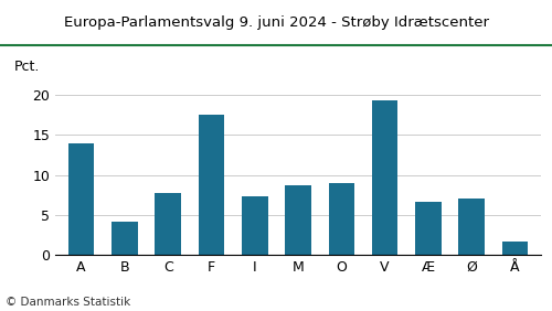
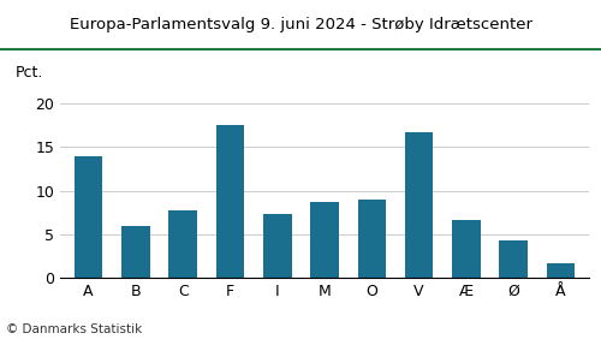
B: 4.2 -> 5.9
V: 19.4 -> 16.7
Ø: 7.0 -> 4.3
